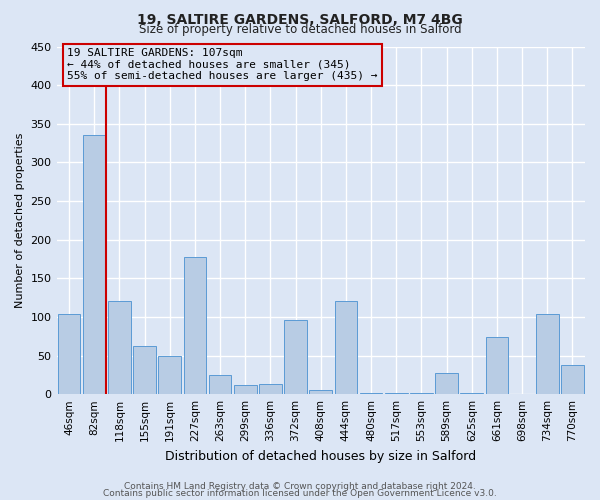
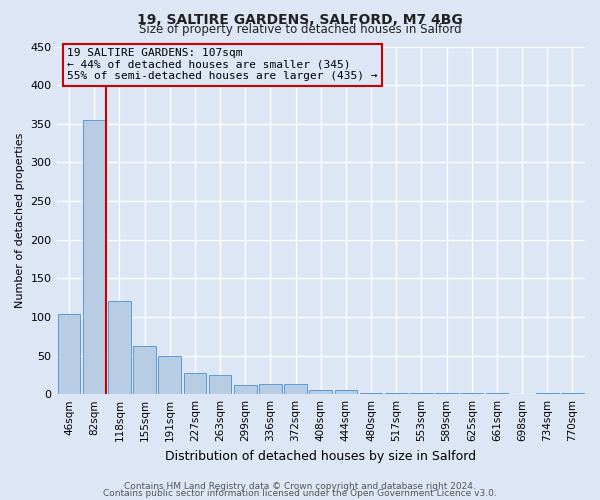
82sqm: 336 -> 355
227sqm: 178 -> 28
372sqm: 96 -> 13
444sqm: 120 -> 6
589sqm: 28 -> 1
661sqm: 74 -> 1
734sqm: 104 -> 1
770sqm: 38 -> 2
